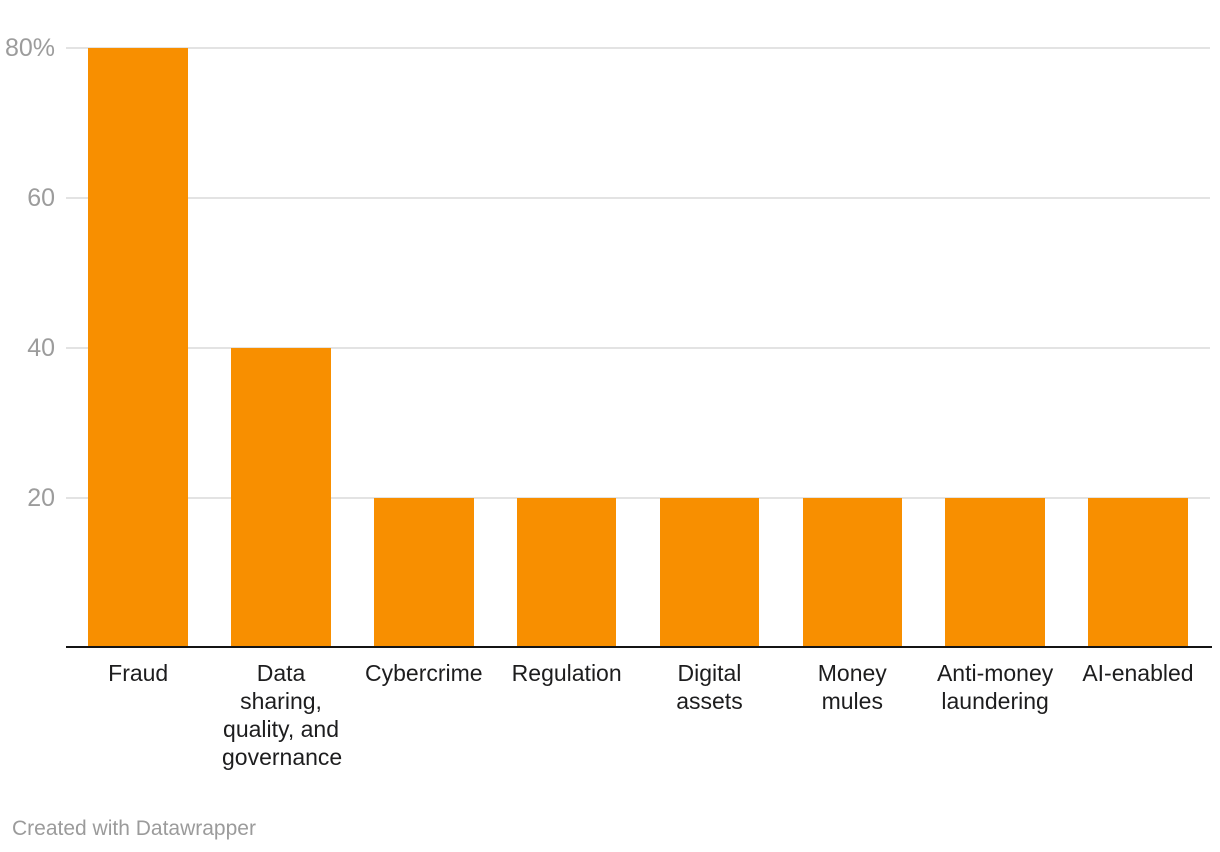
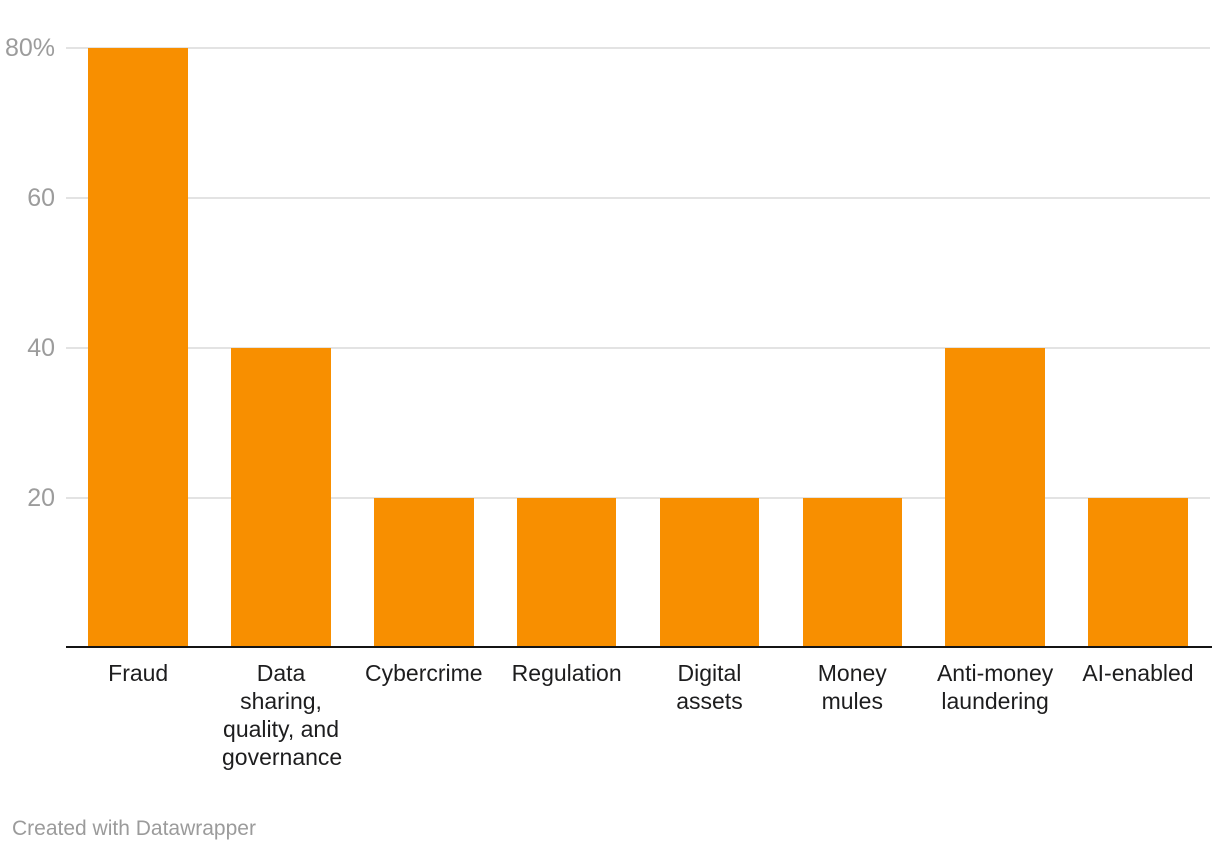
Anti-money laundering: 20% -> 40%
